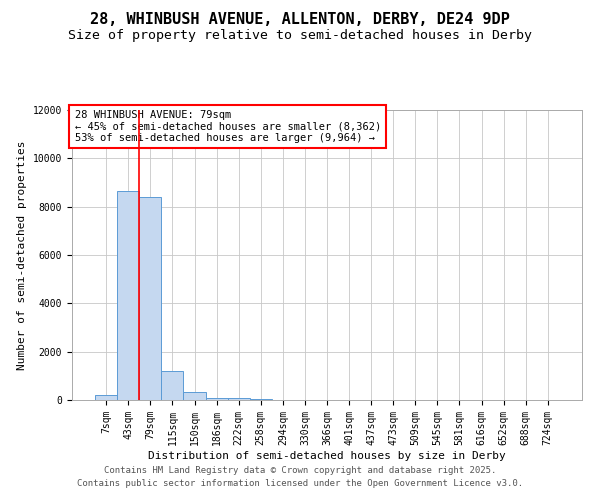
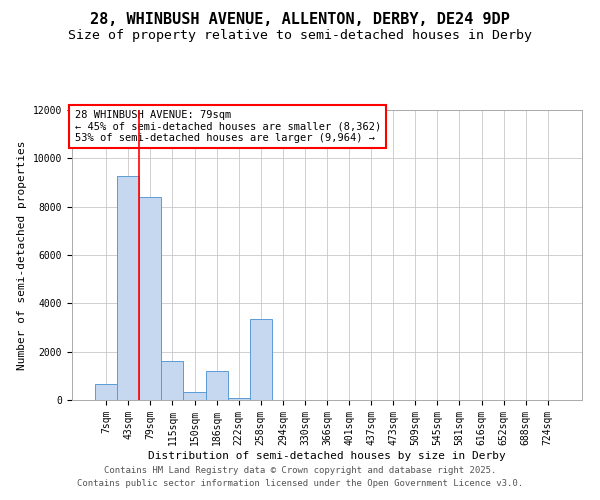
7sqm: 200 -> 650
43sqm: 8650 -> 9250
115sqm: 1200 -> 1600
186sqm: 100 -> 1200
258sqm: 50 -> 3350
